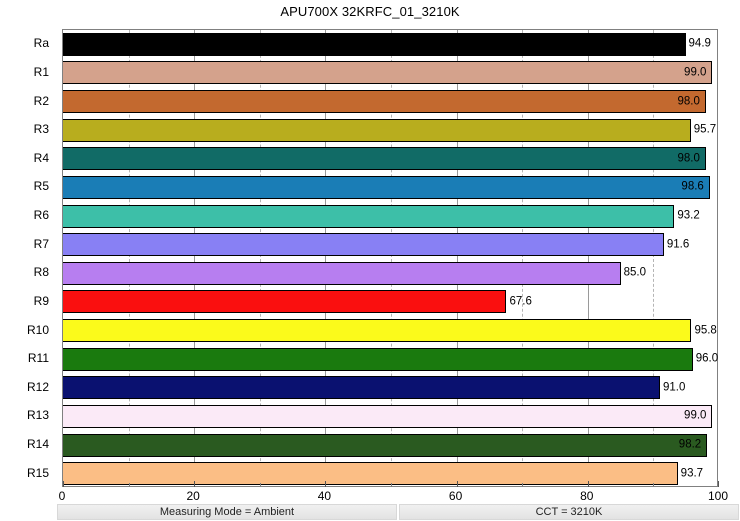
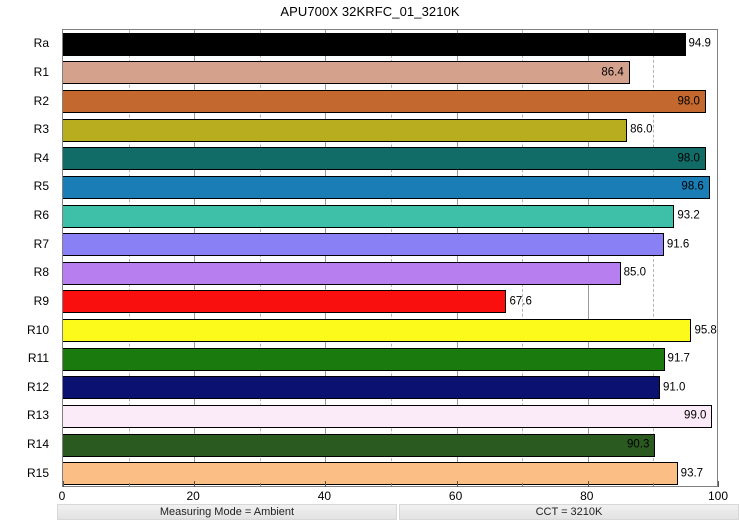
R1: 99.0 -> 86.4
R3: 95.7 -> 86.0
R11: 96.0 -> 91.7
R14: 98.2 -> 90.3
